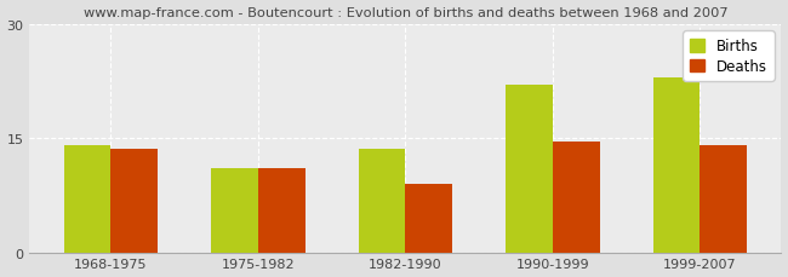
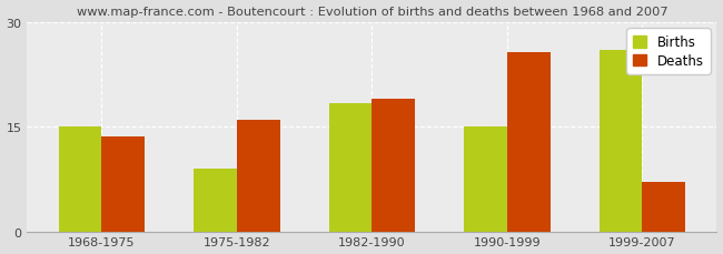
Births/1968-1975: 14.0 -> 15.0
Births/1975-1982: 11.0 -> 9.0
Deaths/1975-1982: 11.0 -> 16.0
Births/1982-1990: 13.5 -> 18.4
Deaths/1982-1990: 9.0 -> 19.0
Births/1990-1999: 22.0 -> 15.0
Deaths/1990-1999: 14.5 -> 25.6
Births/1999-2007: 23.0 -> 26.0
Deaths/1999-2007: 14.0 -> 7.0
